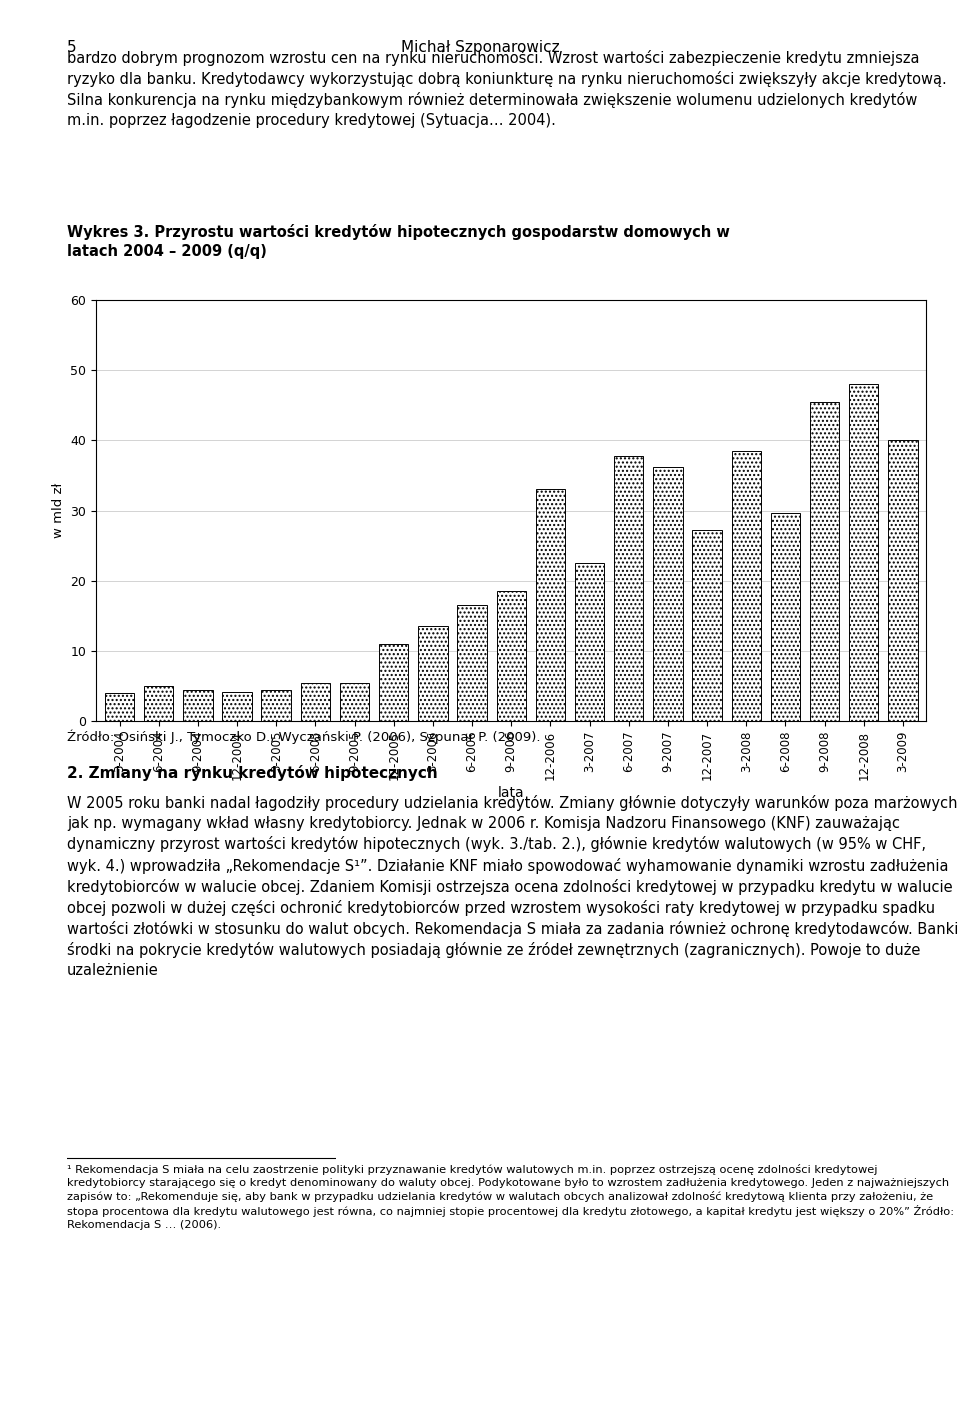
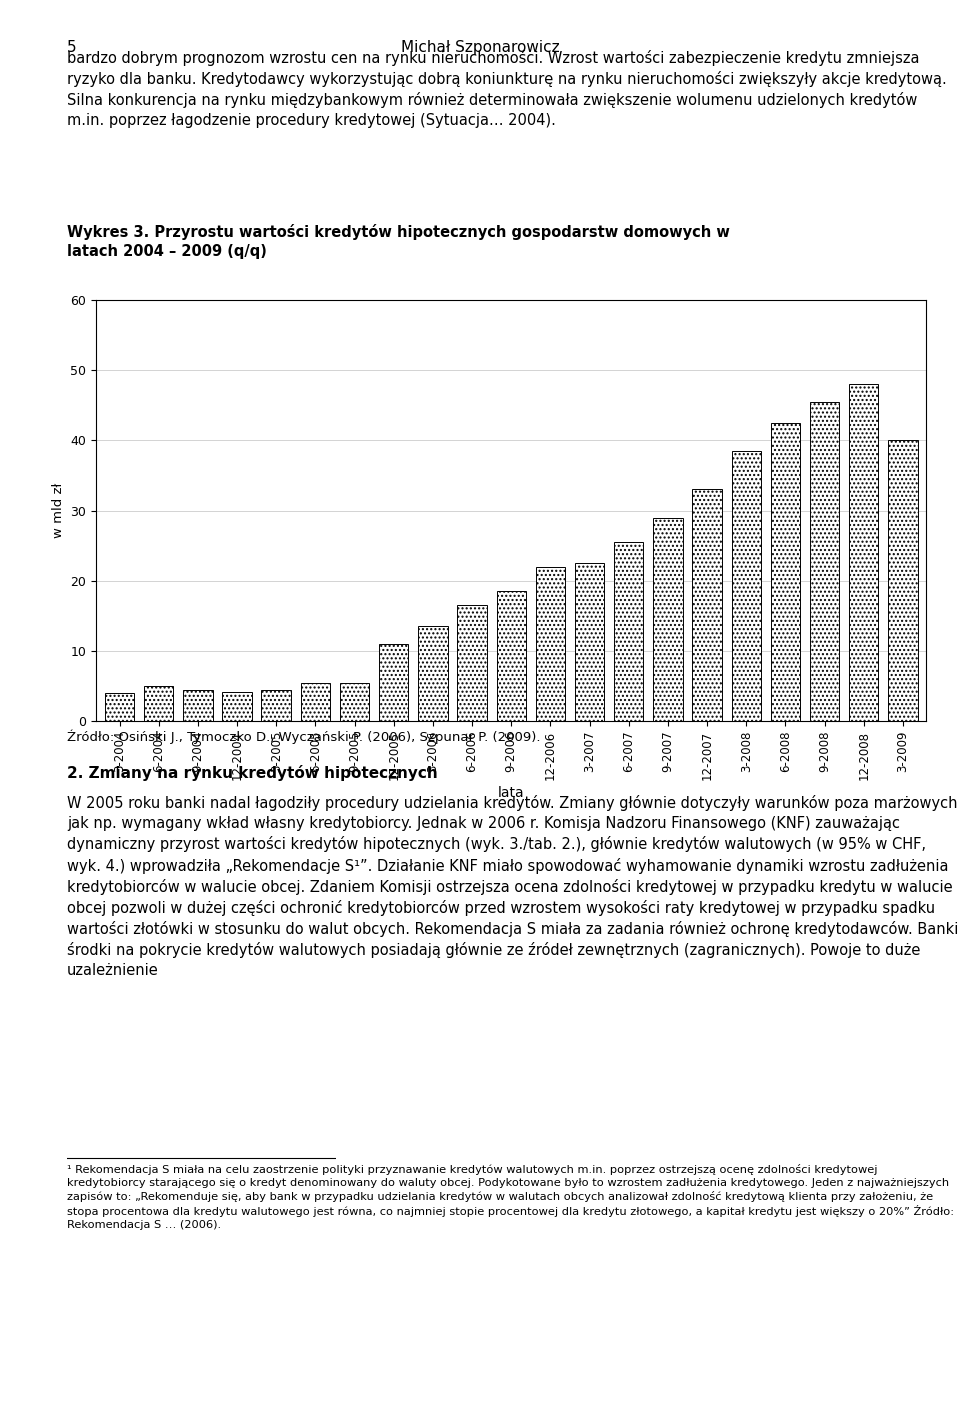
12-2006: 33.0 -> 22.0
6-2007: 37.8 -> 25.5
9-2007: 36.2 -> 29.0
12-2007: 27.2 -> 33.0
6-2008: 29.6 -> 42.5
